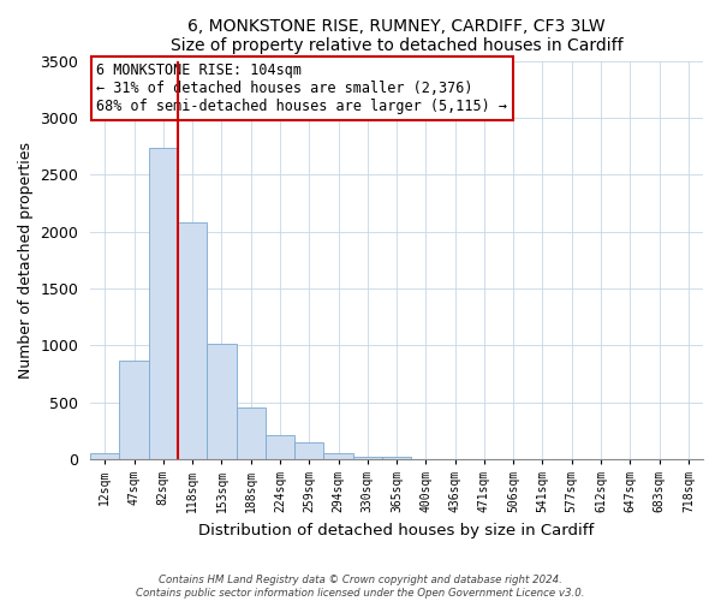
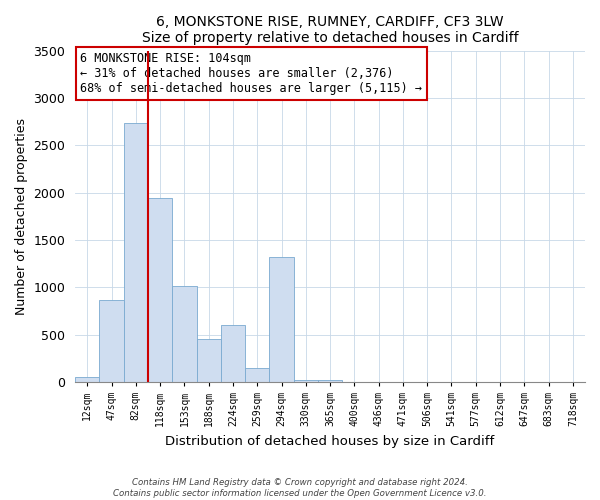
118sqm: 2080 -> 1940
224sqm: 210 -> 600
294sqm: 60 -> 1320
